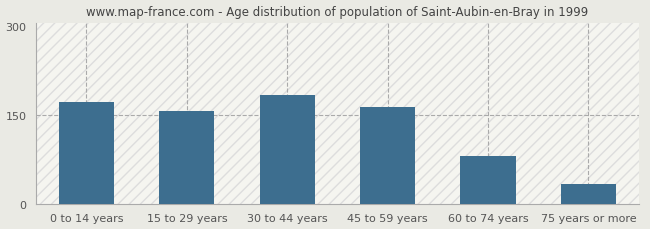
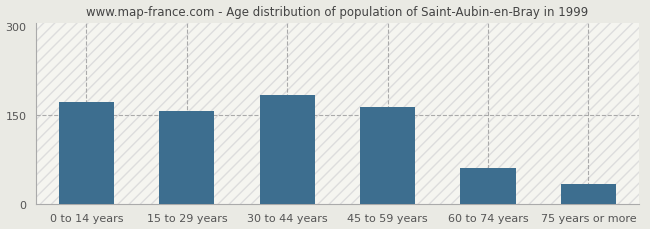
60 to 74 years: 80 -> 60
